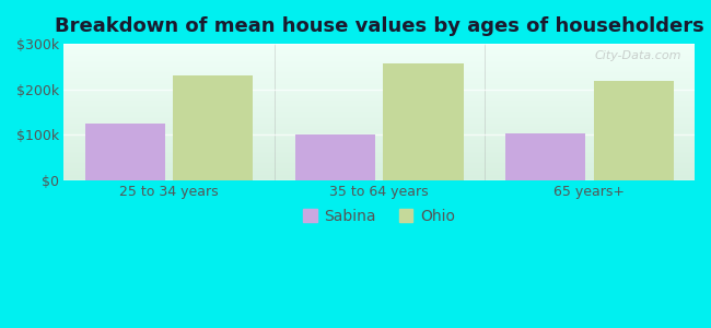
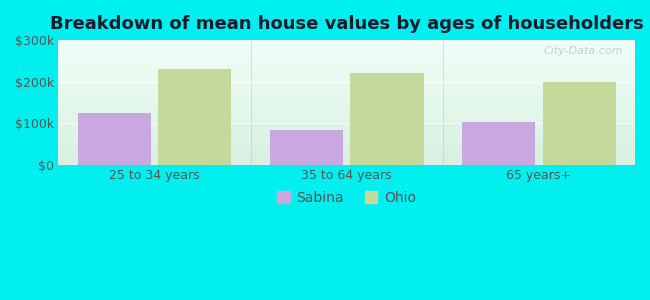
Sabina/35 to 64 years: $100k -> $85k
Ohio/35 to 64 years: $258k -> $220k
Ohio/65 years+: $218k -> $200k
